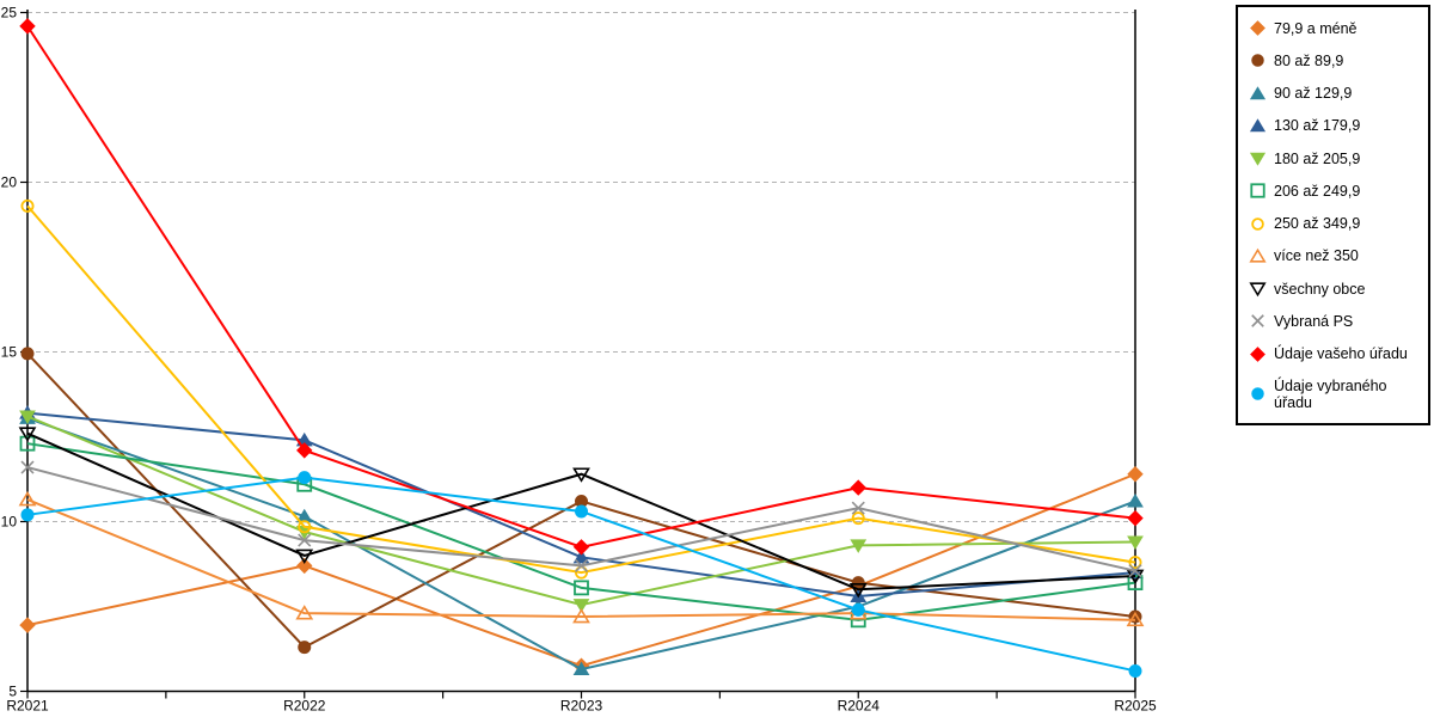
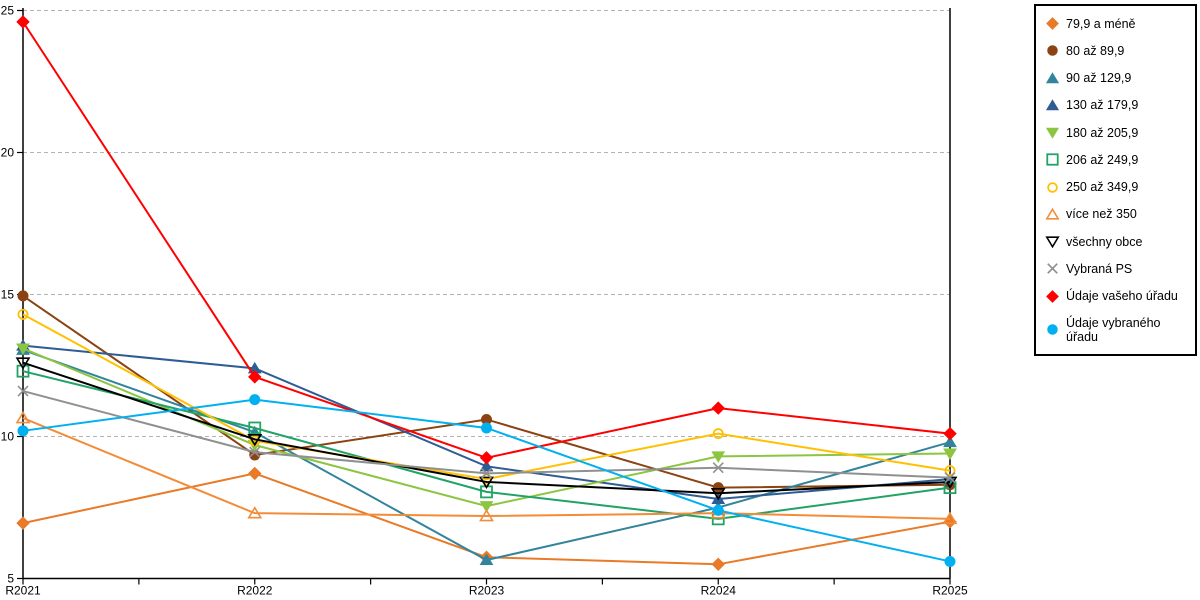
250 až 349,9/R2021: 19.3 -> 14.3
80 až 89,9/R2022: 6.3 -> 9.3
206 až 249,9/R2022: 11.1 -> 10.3
všechny obce/R2022: 9.0 -> 9.9
všechny obce/R2023: 11.4 -> 8.4
79,9 a méně/R2024: 8.1 -> 5.5
Vybraná PS/R2024: 10.4 -> 8.9
79,9 a méně/R2025: 11.4 -> 7.0
80 až 89,9/R2025: 7.2 -> 8.3
90 až 129,9/R2025: 10.6 -> 9.8
